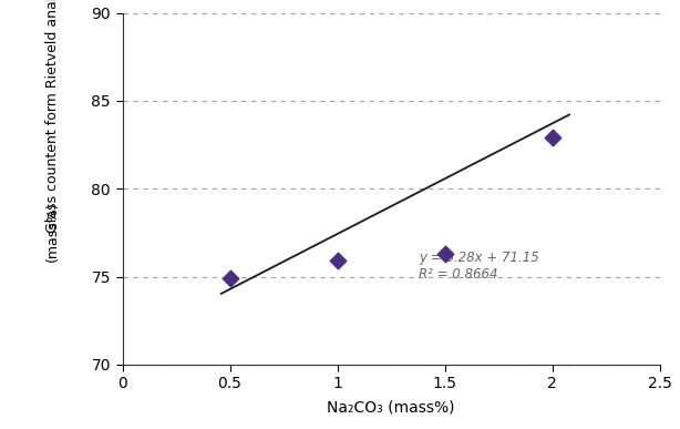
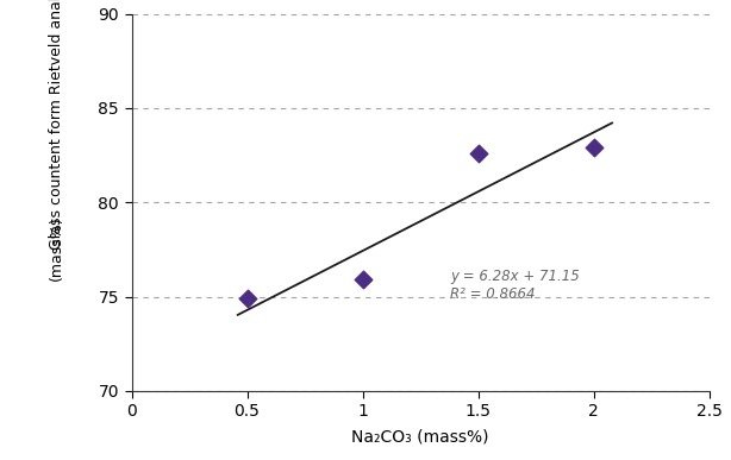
1.5: 76.3 -> 82.6
